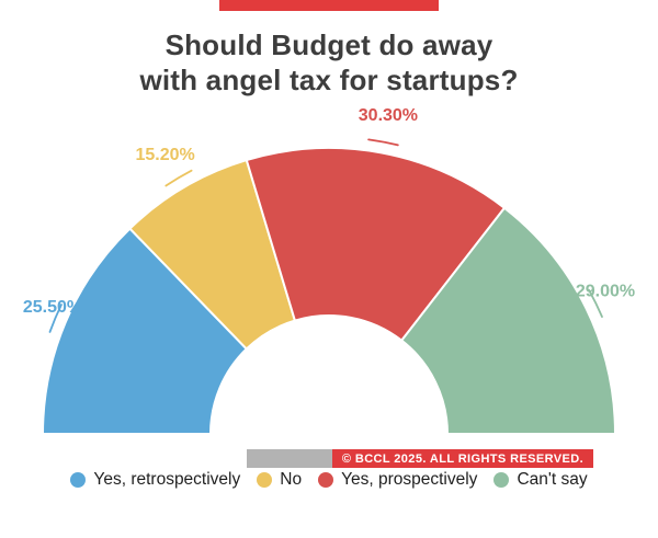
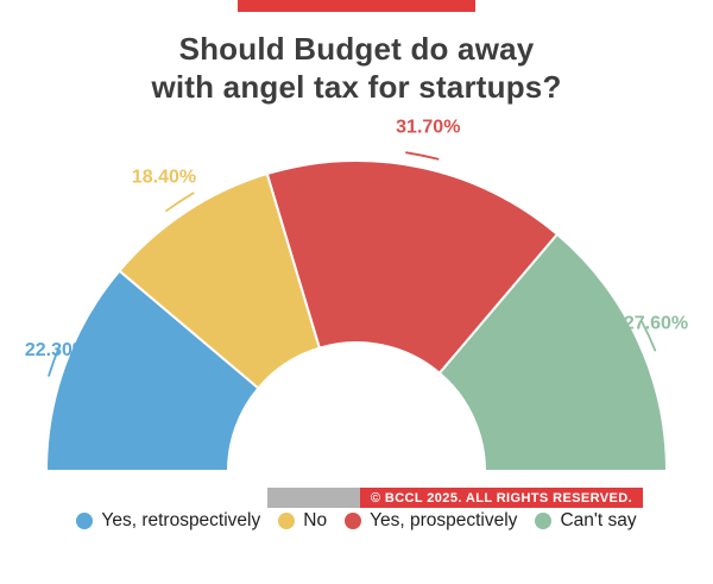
Yes, retrospectively: 25.50% -> 22.30%
No: 15.20% -> 18.40%
Yes, prospectively: 30.30% -> 31.70%
Can't say: 29.00% -> 27.60%
